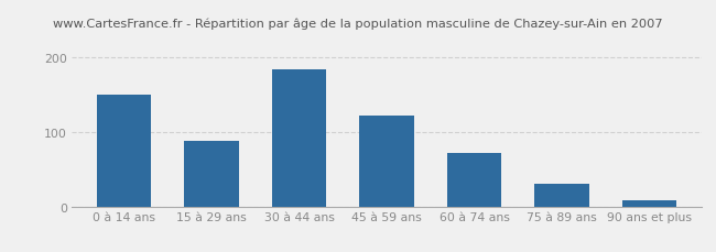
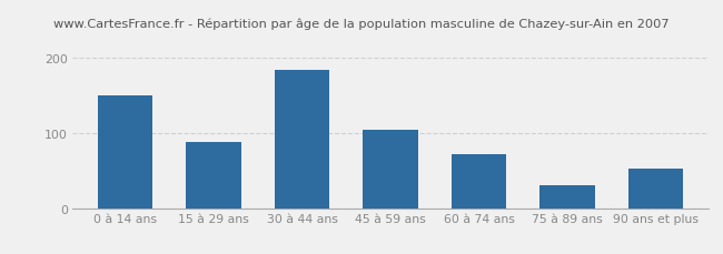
45 à 59 ans: 122 -> 104
90 ans et plus: 8 -> 52
